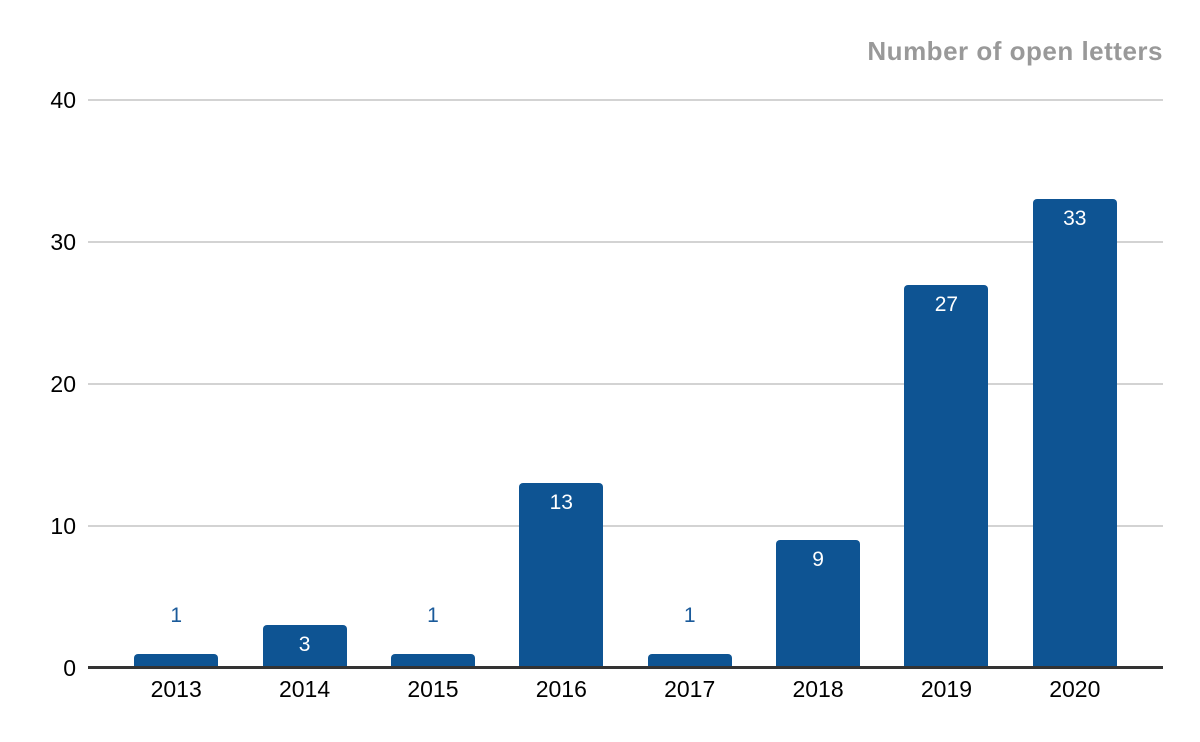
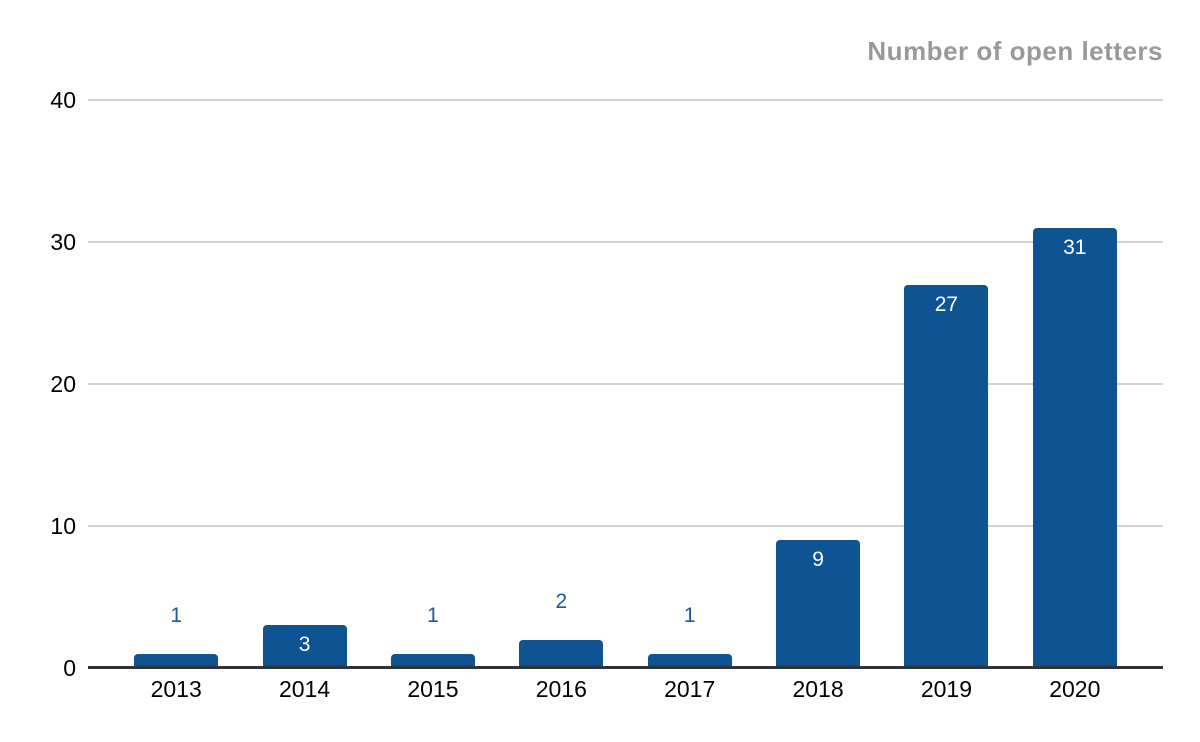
2016: 13 -> 2
2020: 33 -> 31
